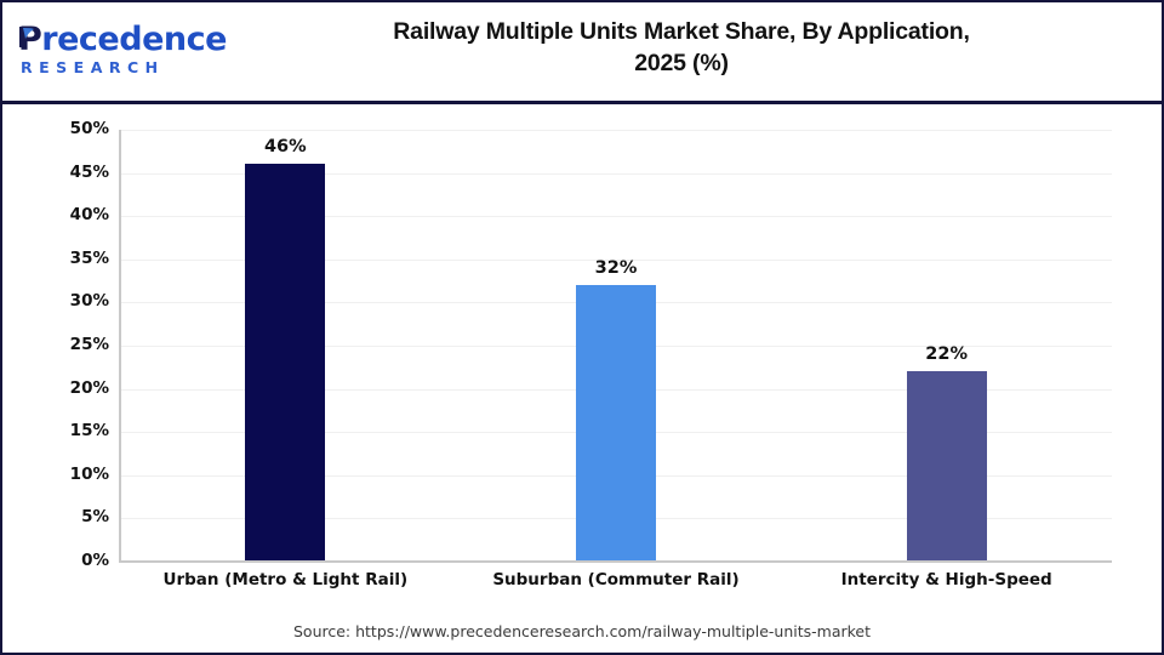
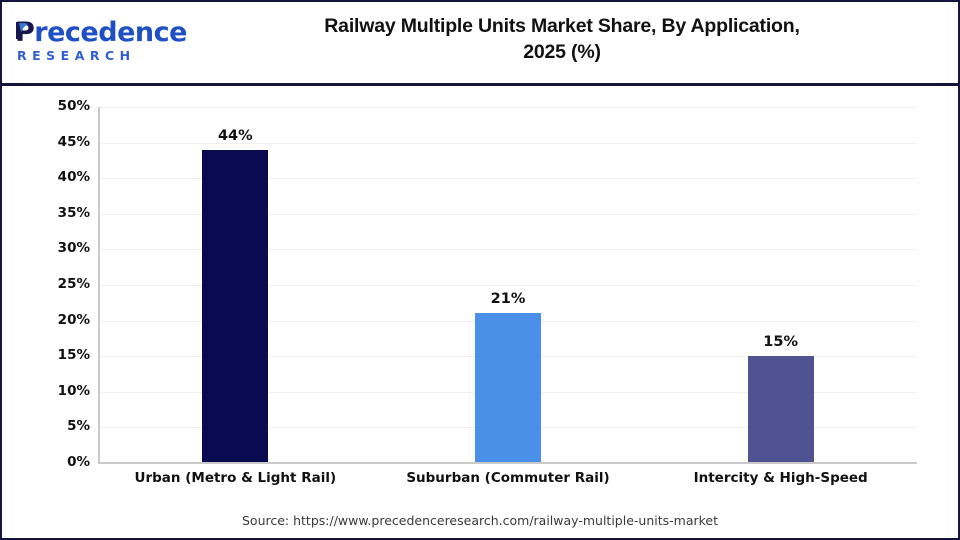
Urban (Metro & Light Rail): 46% -> 44%
Suburban (Commuter Rail): 32% -> 21%
Intercity & High-Speed: 22% -> 15%
